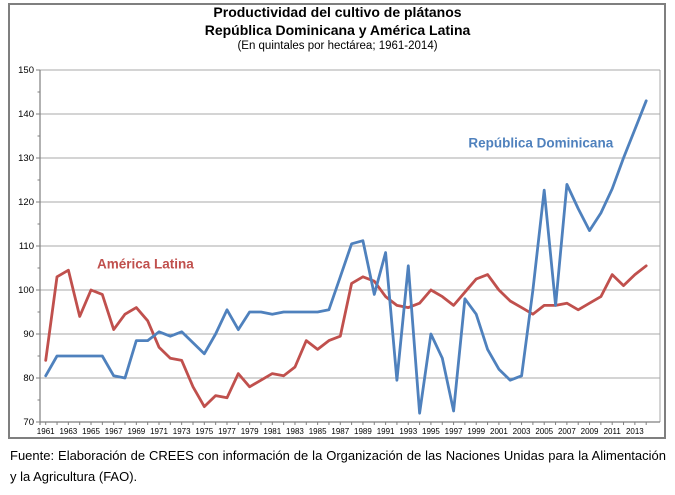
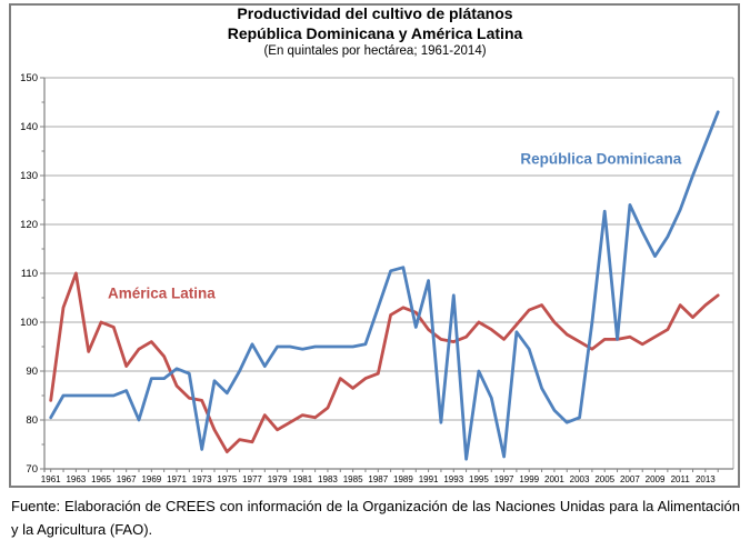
América Latina/1963: 104 -> 110
República Dominicana/1967: 80 -> 86
República Dominicana/1973: 90 -> 74
